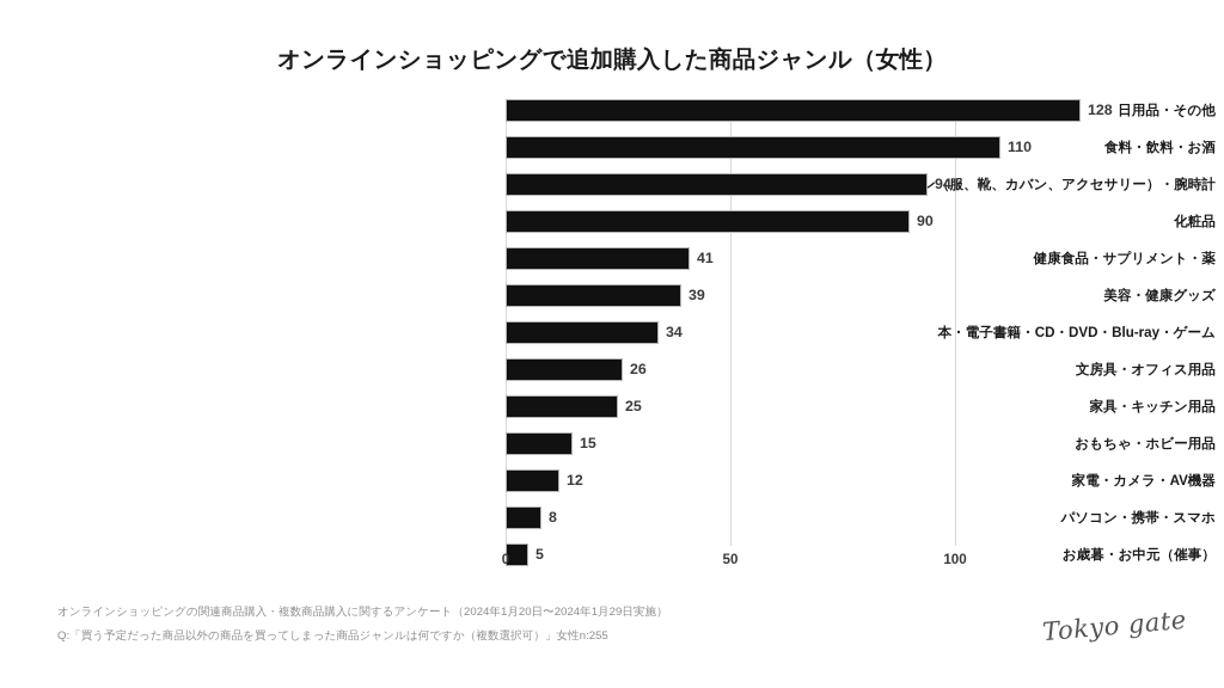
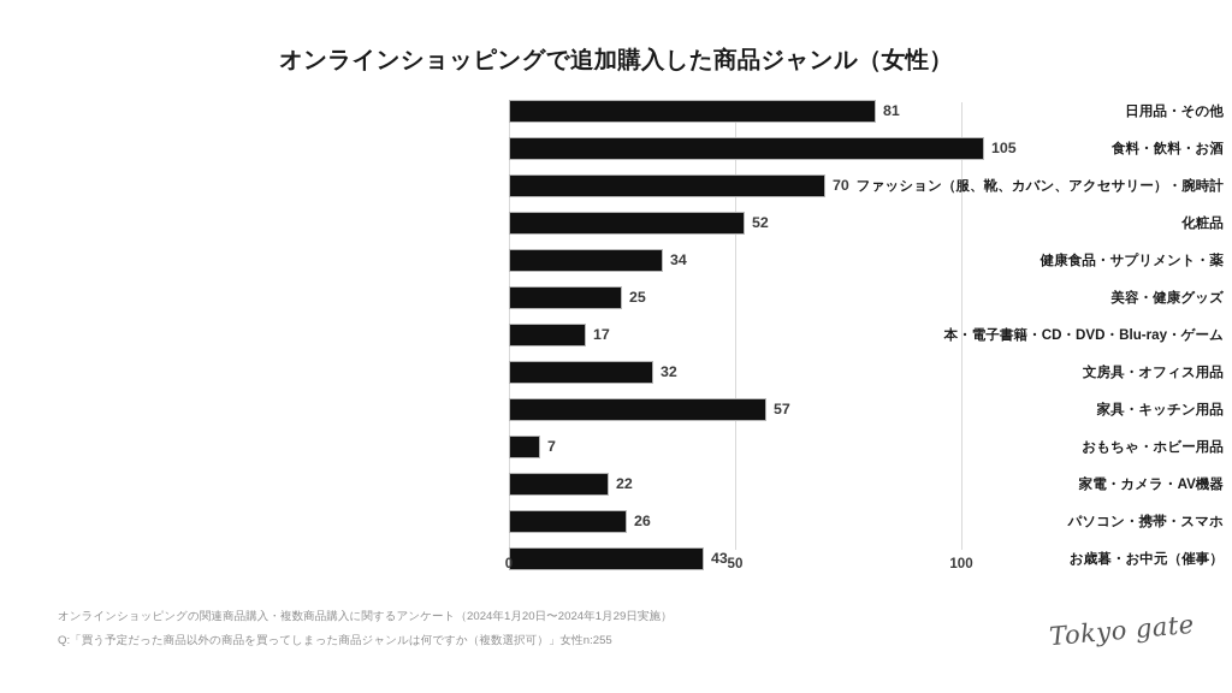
日用品・その他: 128 -> 81
食料・飲料・お酒: 110 -> 105
ファッション（服、靴、カバン、アクセサリー）・腕時計: 94 -> 70
化粧品: 90 -> 52
健康食品・サプリメント・薬: 41 -> 34
美容・健康グッズ: 39 -> 25
本・電子書籍・CD・DVD・Blu-ray・ゲーム: 34 -> 17
文房具・オフィス用品: 26 -> 32
家具・キッチン用品: 25 -> 57
おもちゃ・ホビー用品: 15 -> 7
家電・カメラ・AV機器: 12 -> 22
パソコン・携帯・スマホ: 8 -> 26
お歳暮・お中元（催事）: 5 -> 43
